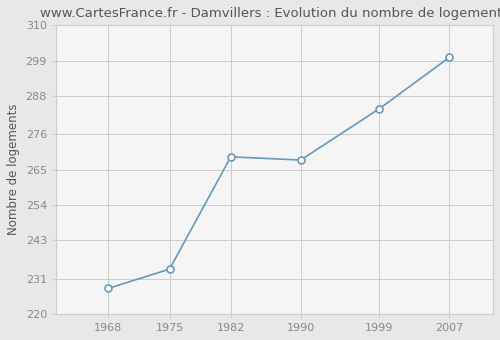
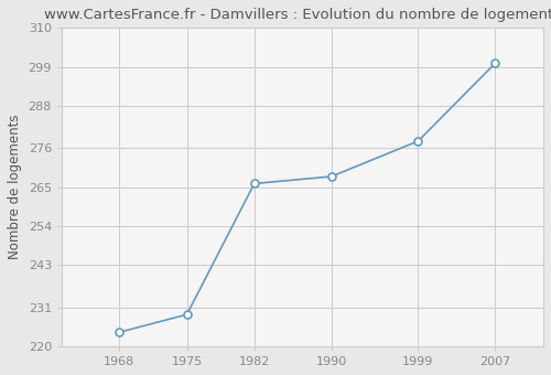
1968: 228 -> 224
1975: 234 -> 229
1982: 269 -> 266
1999: 284 -> 278
